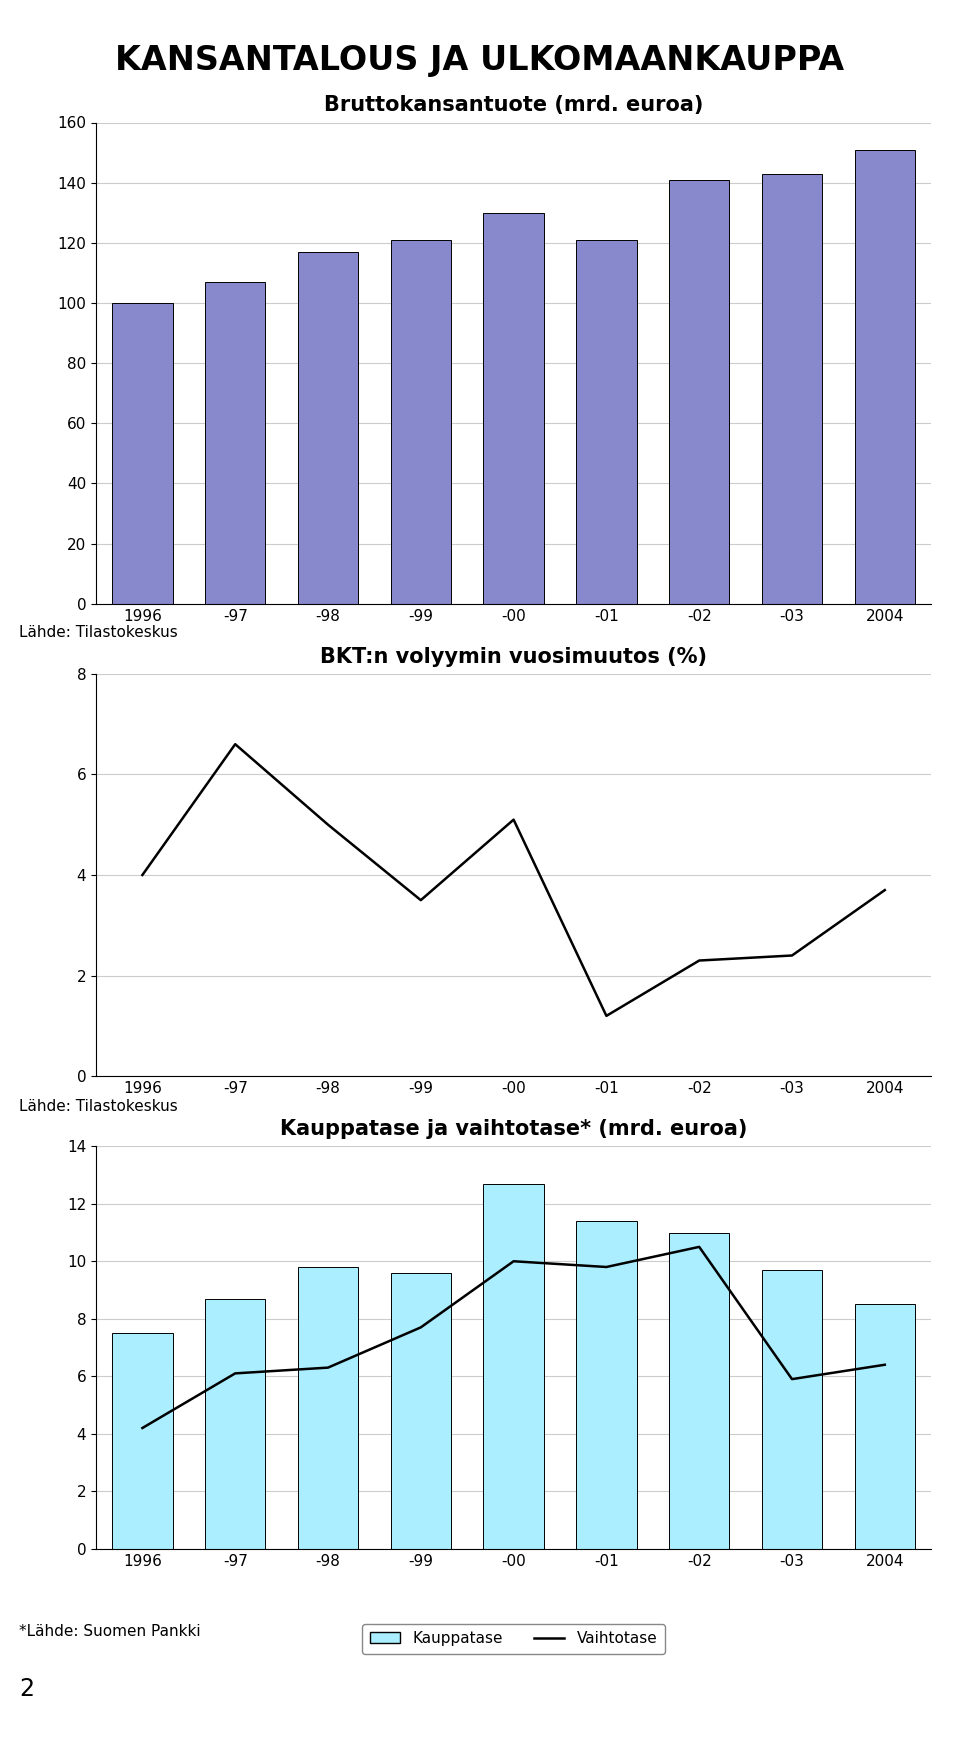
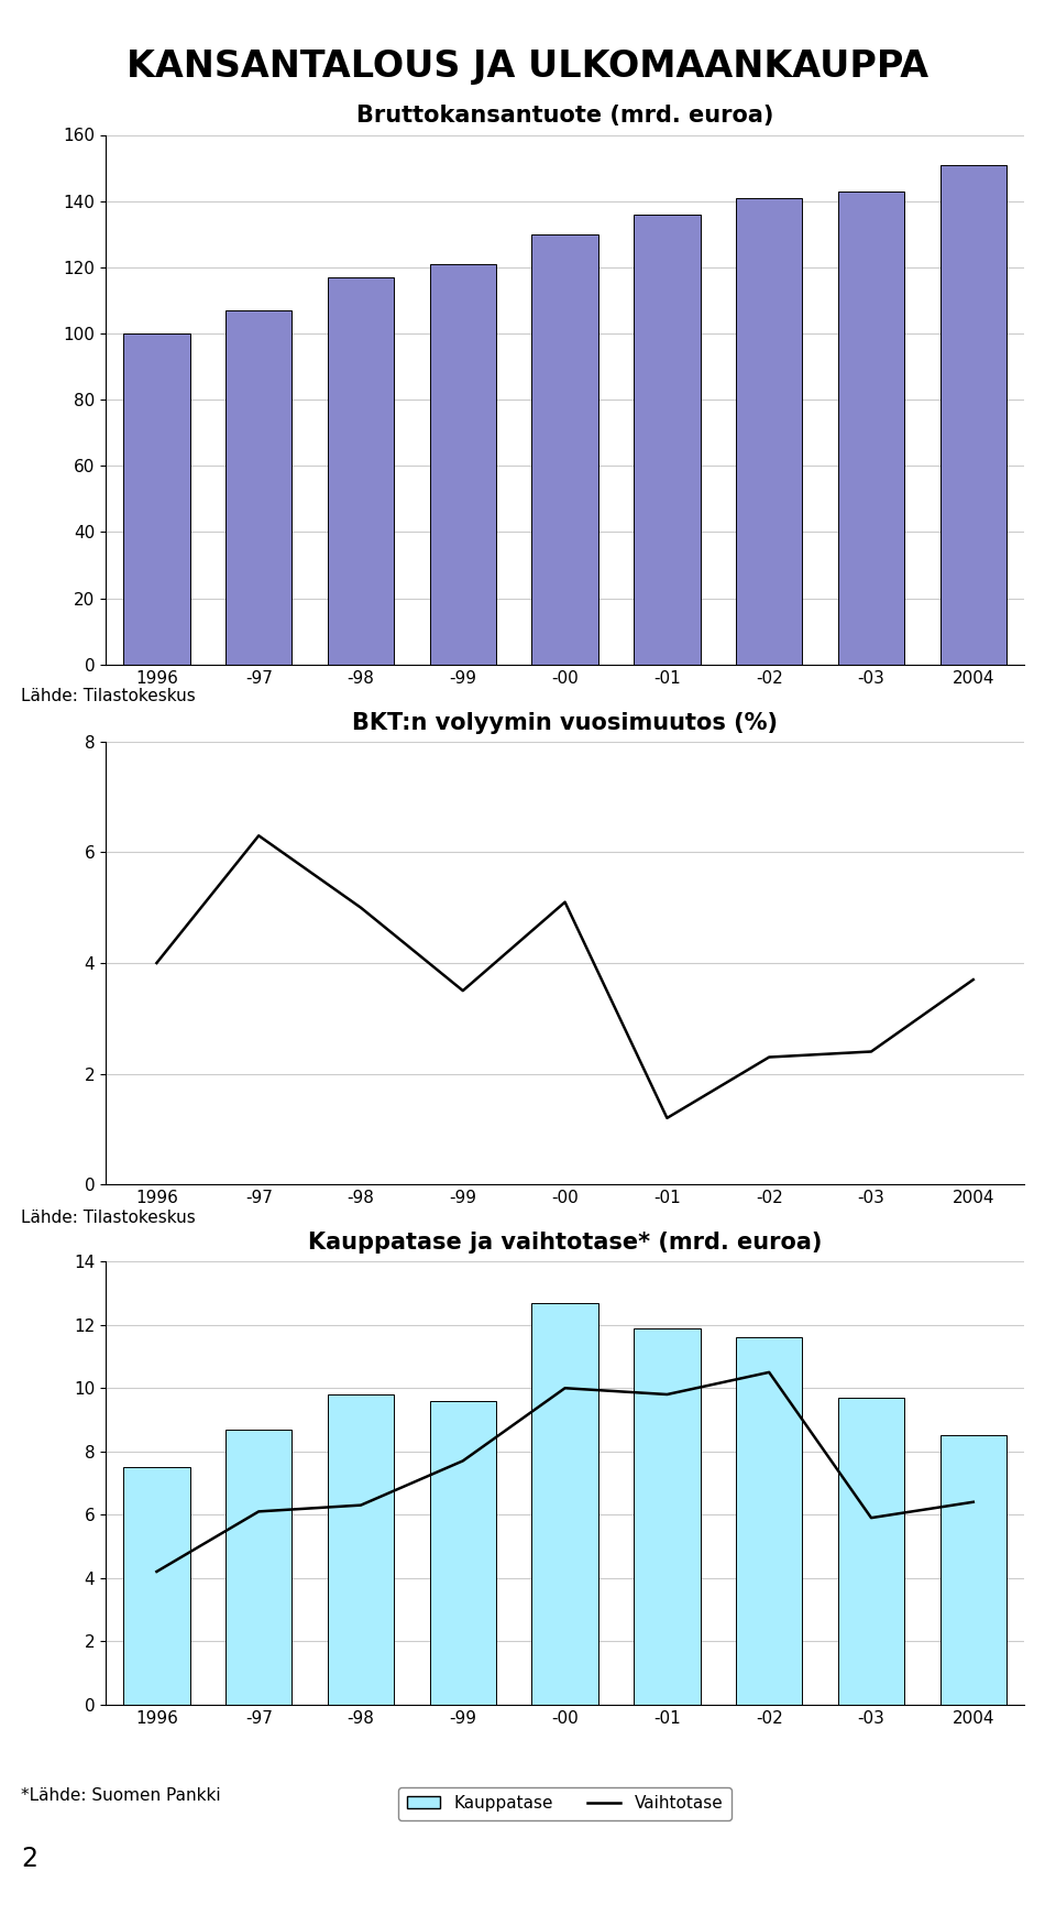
Bruttokansantuote (mrd. euroa)/-01: 121 -> 136
BKT:n volyymin vuosimuutos (%)/-97: 6.6 -> 6.3
Kauppatase ja vaihtotase* (mrd. euroa)/Kauppatase/-01: 11.4 -> 11.9
Kauppatase ja vaihtotase* (mrd. euroa)/Kauppatase/-02: 11.0 -> 11.6
